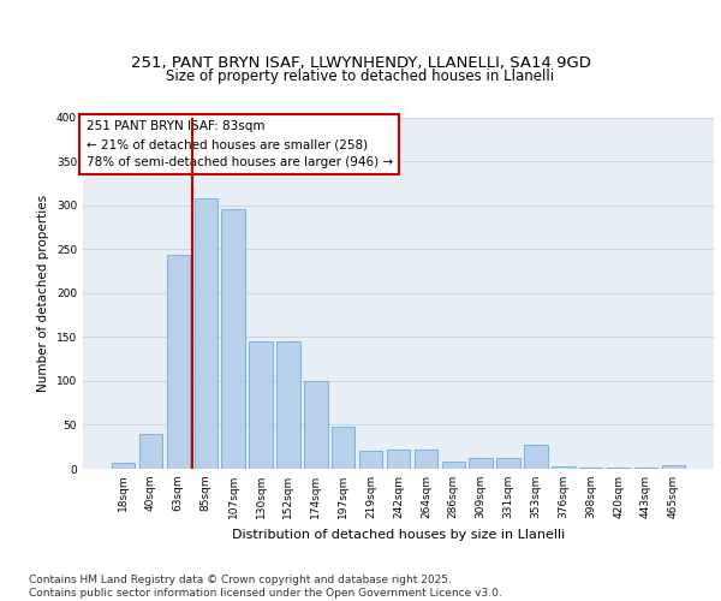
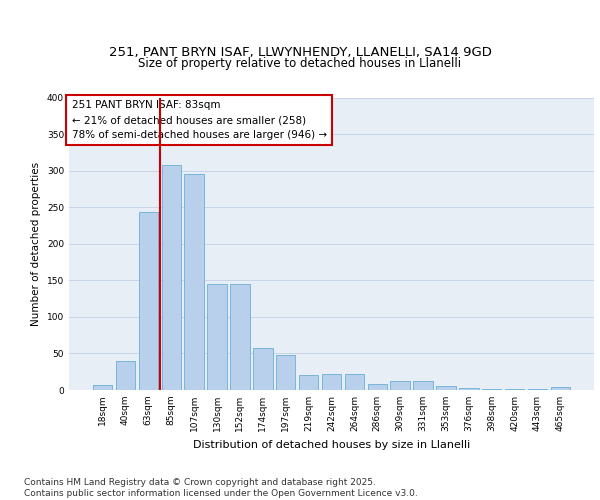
174sqm: 100 -> 57
353sqm: 28 -> 5
